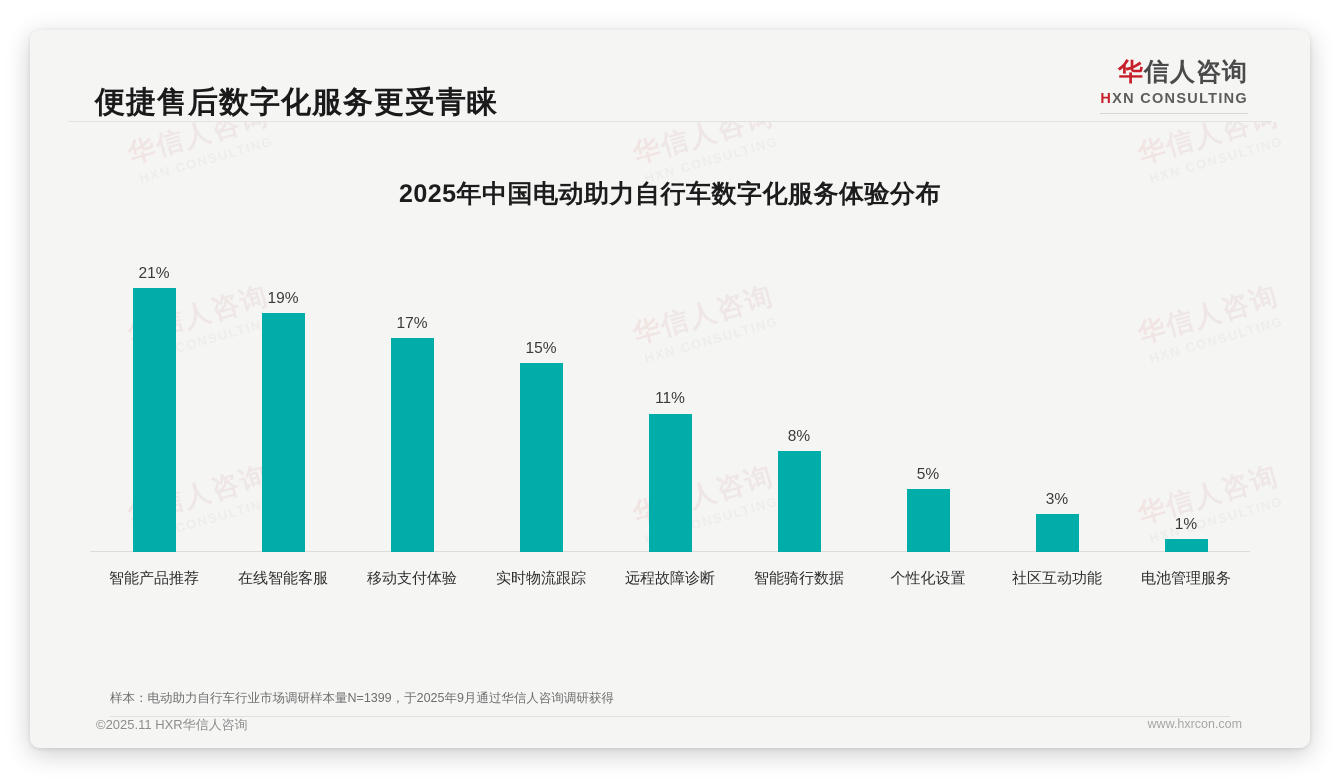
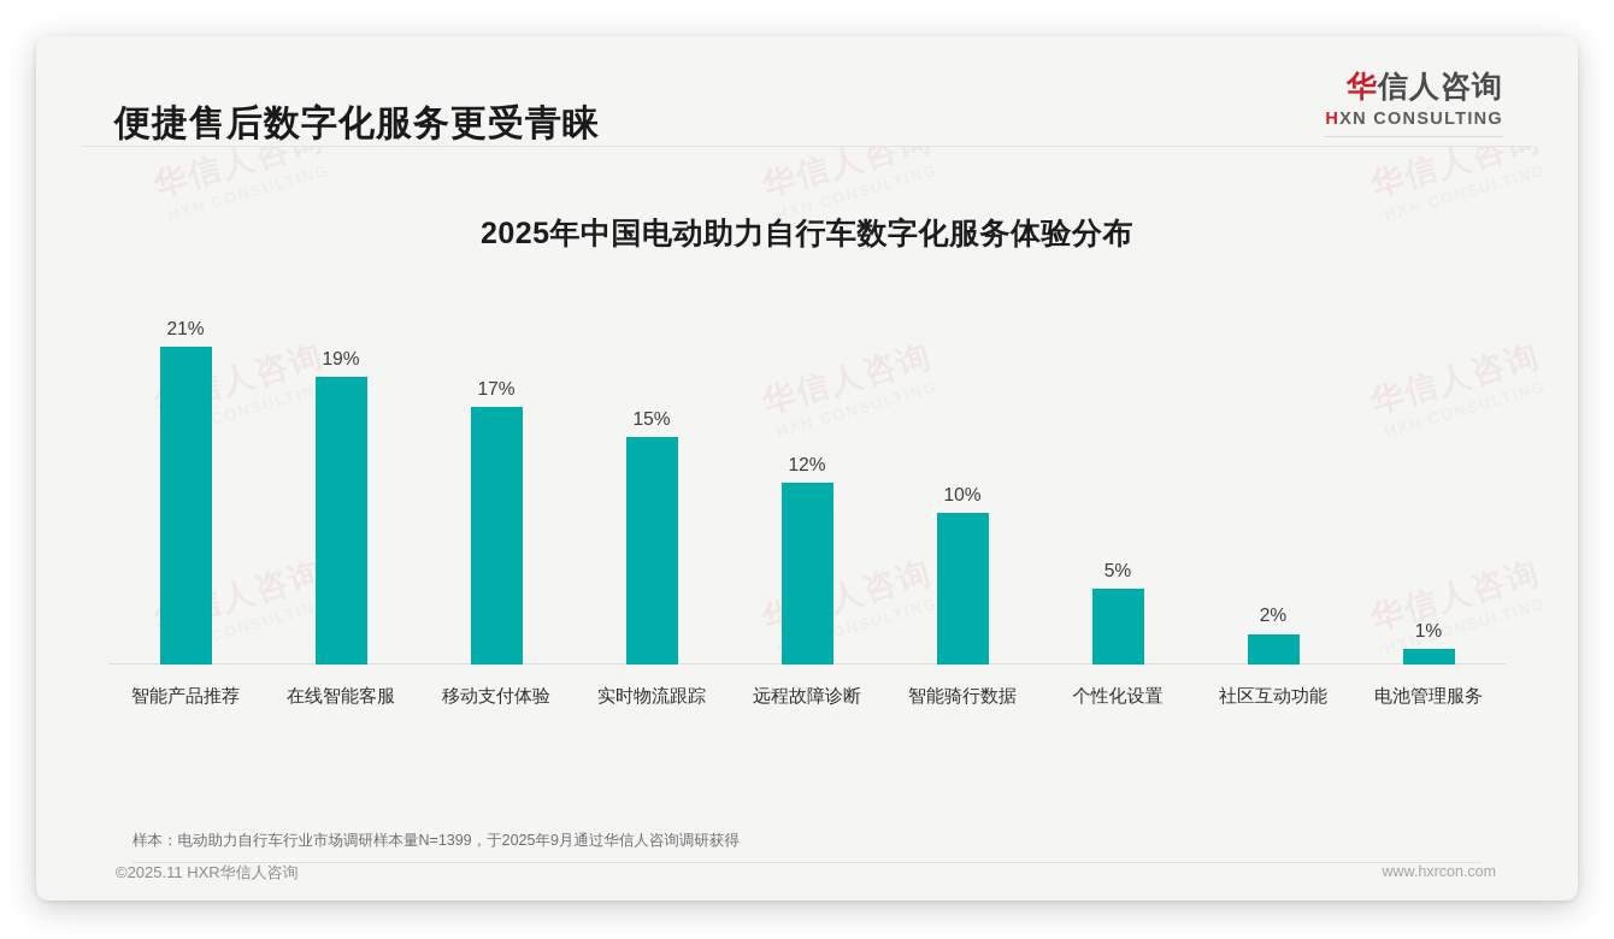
远程故障诊断: 11% -> 12%
智能骑行数据: 8% -> 10%
社区互动功能: 3% -> 2%
